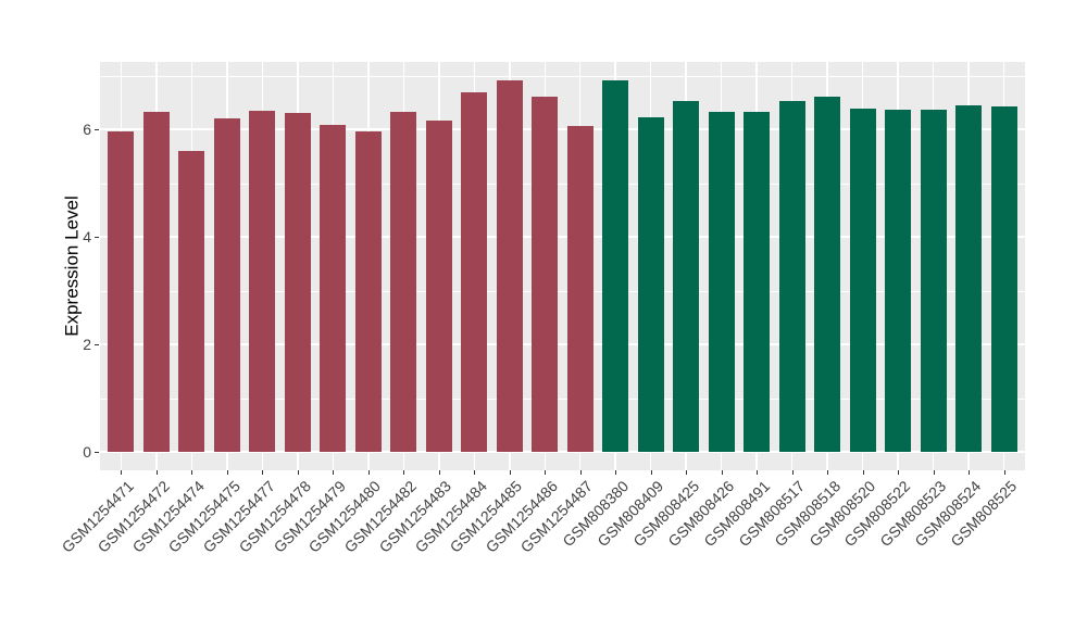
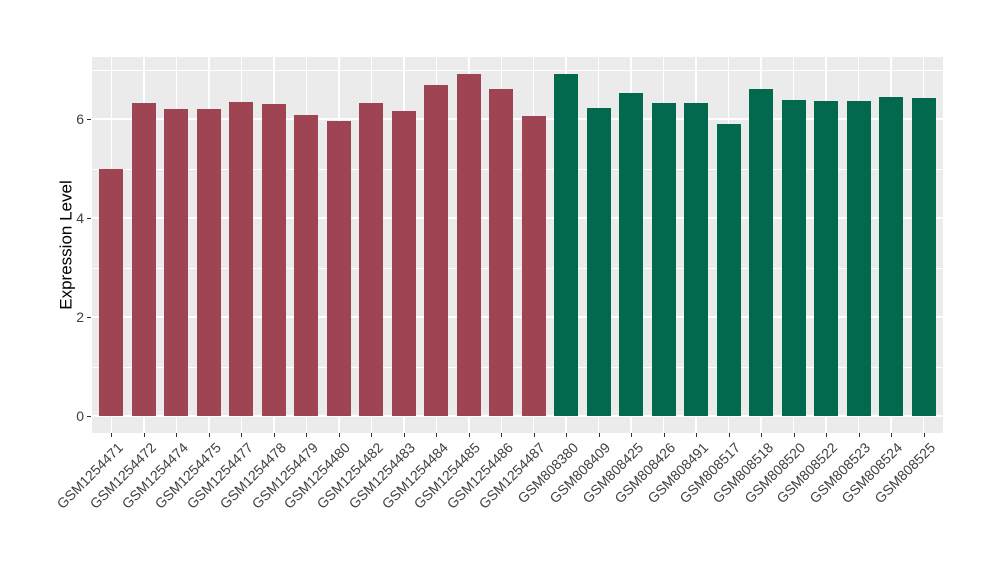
GSM1254471: 6.0 -> 5.0
GSM1254474: 5.6 -> 6.2
GSM808517: 6.5 -> 5.9
